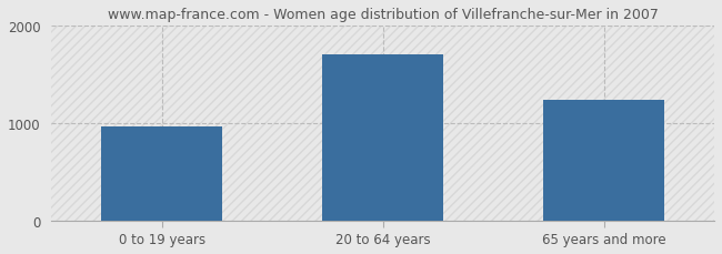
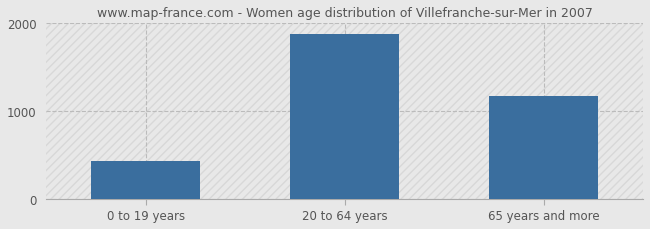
0 to 19 years: 960 -> 430
20 to 64 years: 1700 -> 1870
65 years and more: 1240 -> 1170
